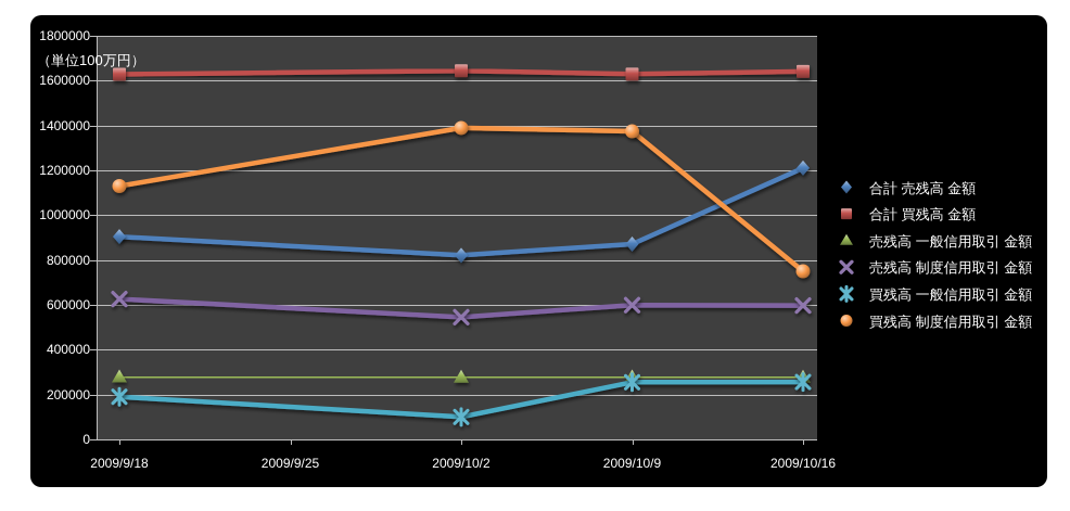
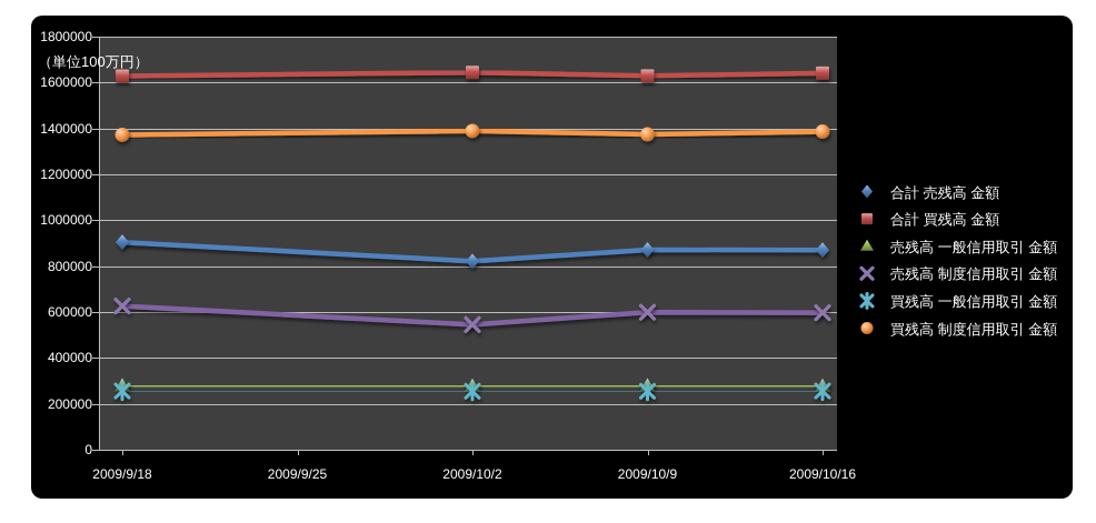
買残高 一般信用取引 金額/2009/9/18: 190000 -> 260000
買残高 制度信用取引 金額/2009/9/18: 1130000 -> 1370000
買残高 一般信用取引 金額/2009/10/2: 100000 -> 260000
合計 売残高 金額/2009/10/16: 1210000 -> 870000
買残高 制度信用取引 金額/2009/10/16: 750000 -> 1390000
